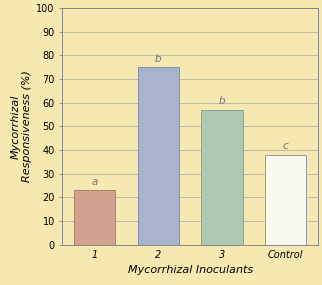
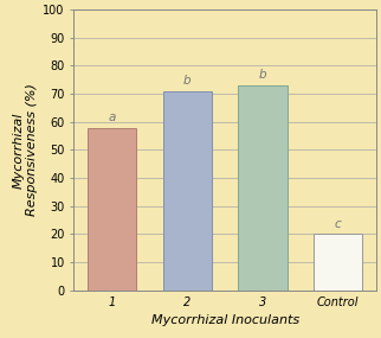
1: 23 -> 58
2: 75 -> 71
3: 57 -> 73
Control: 38 -> 20
